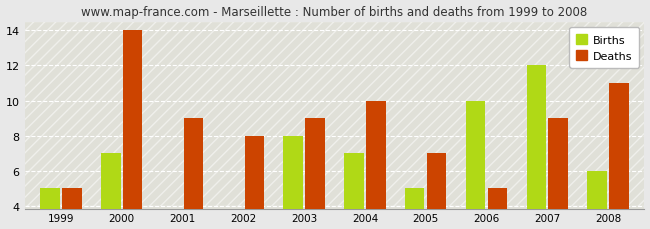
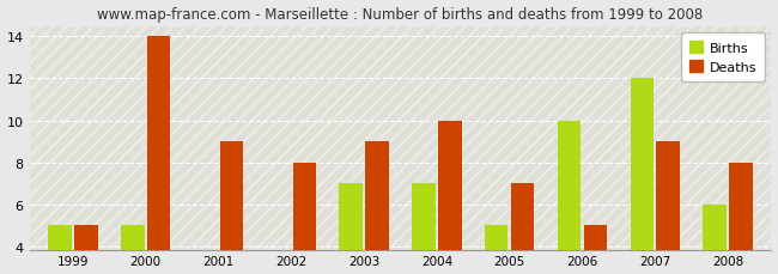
Births/2000: 7 -> 5
Births/2003: 8 -> 7
Deaths/2008: 11 -> 8
